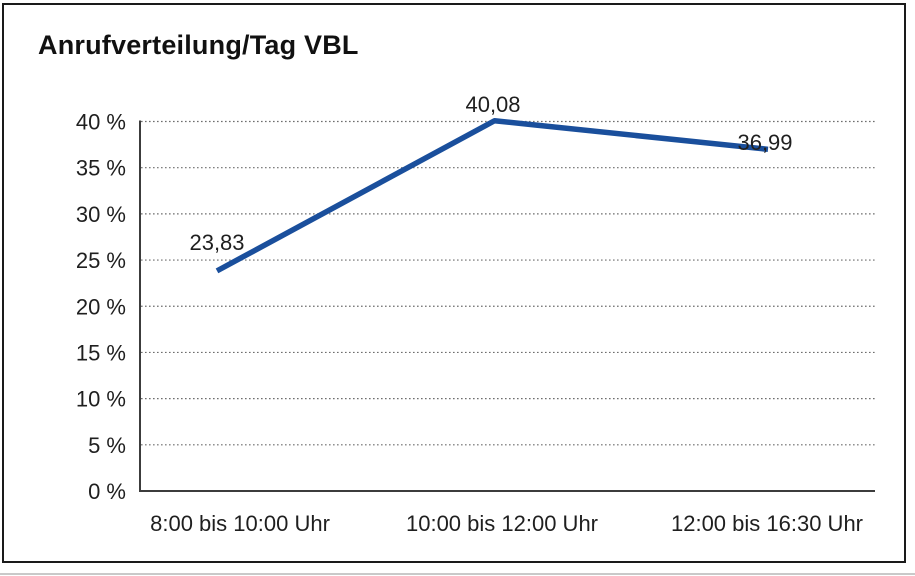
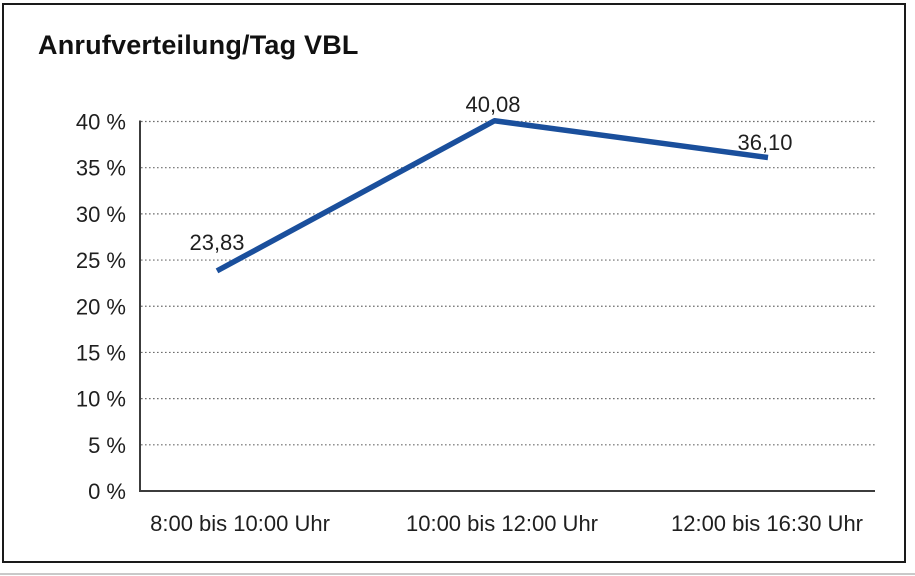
12:00 bis 16:30 Uhr: 36,99 -> 36,10
